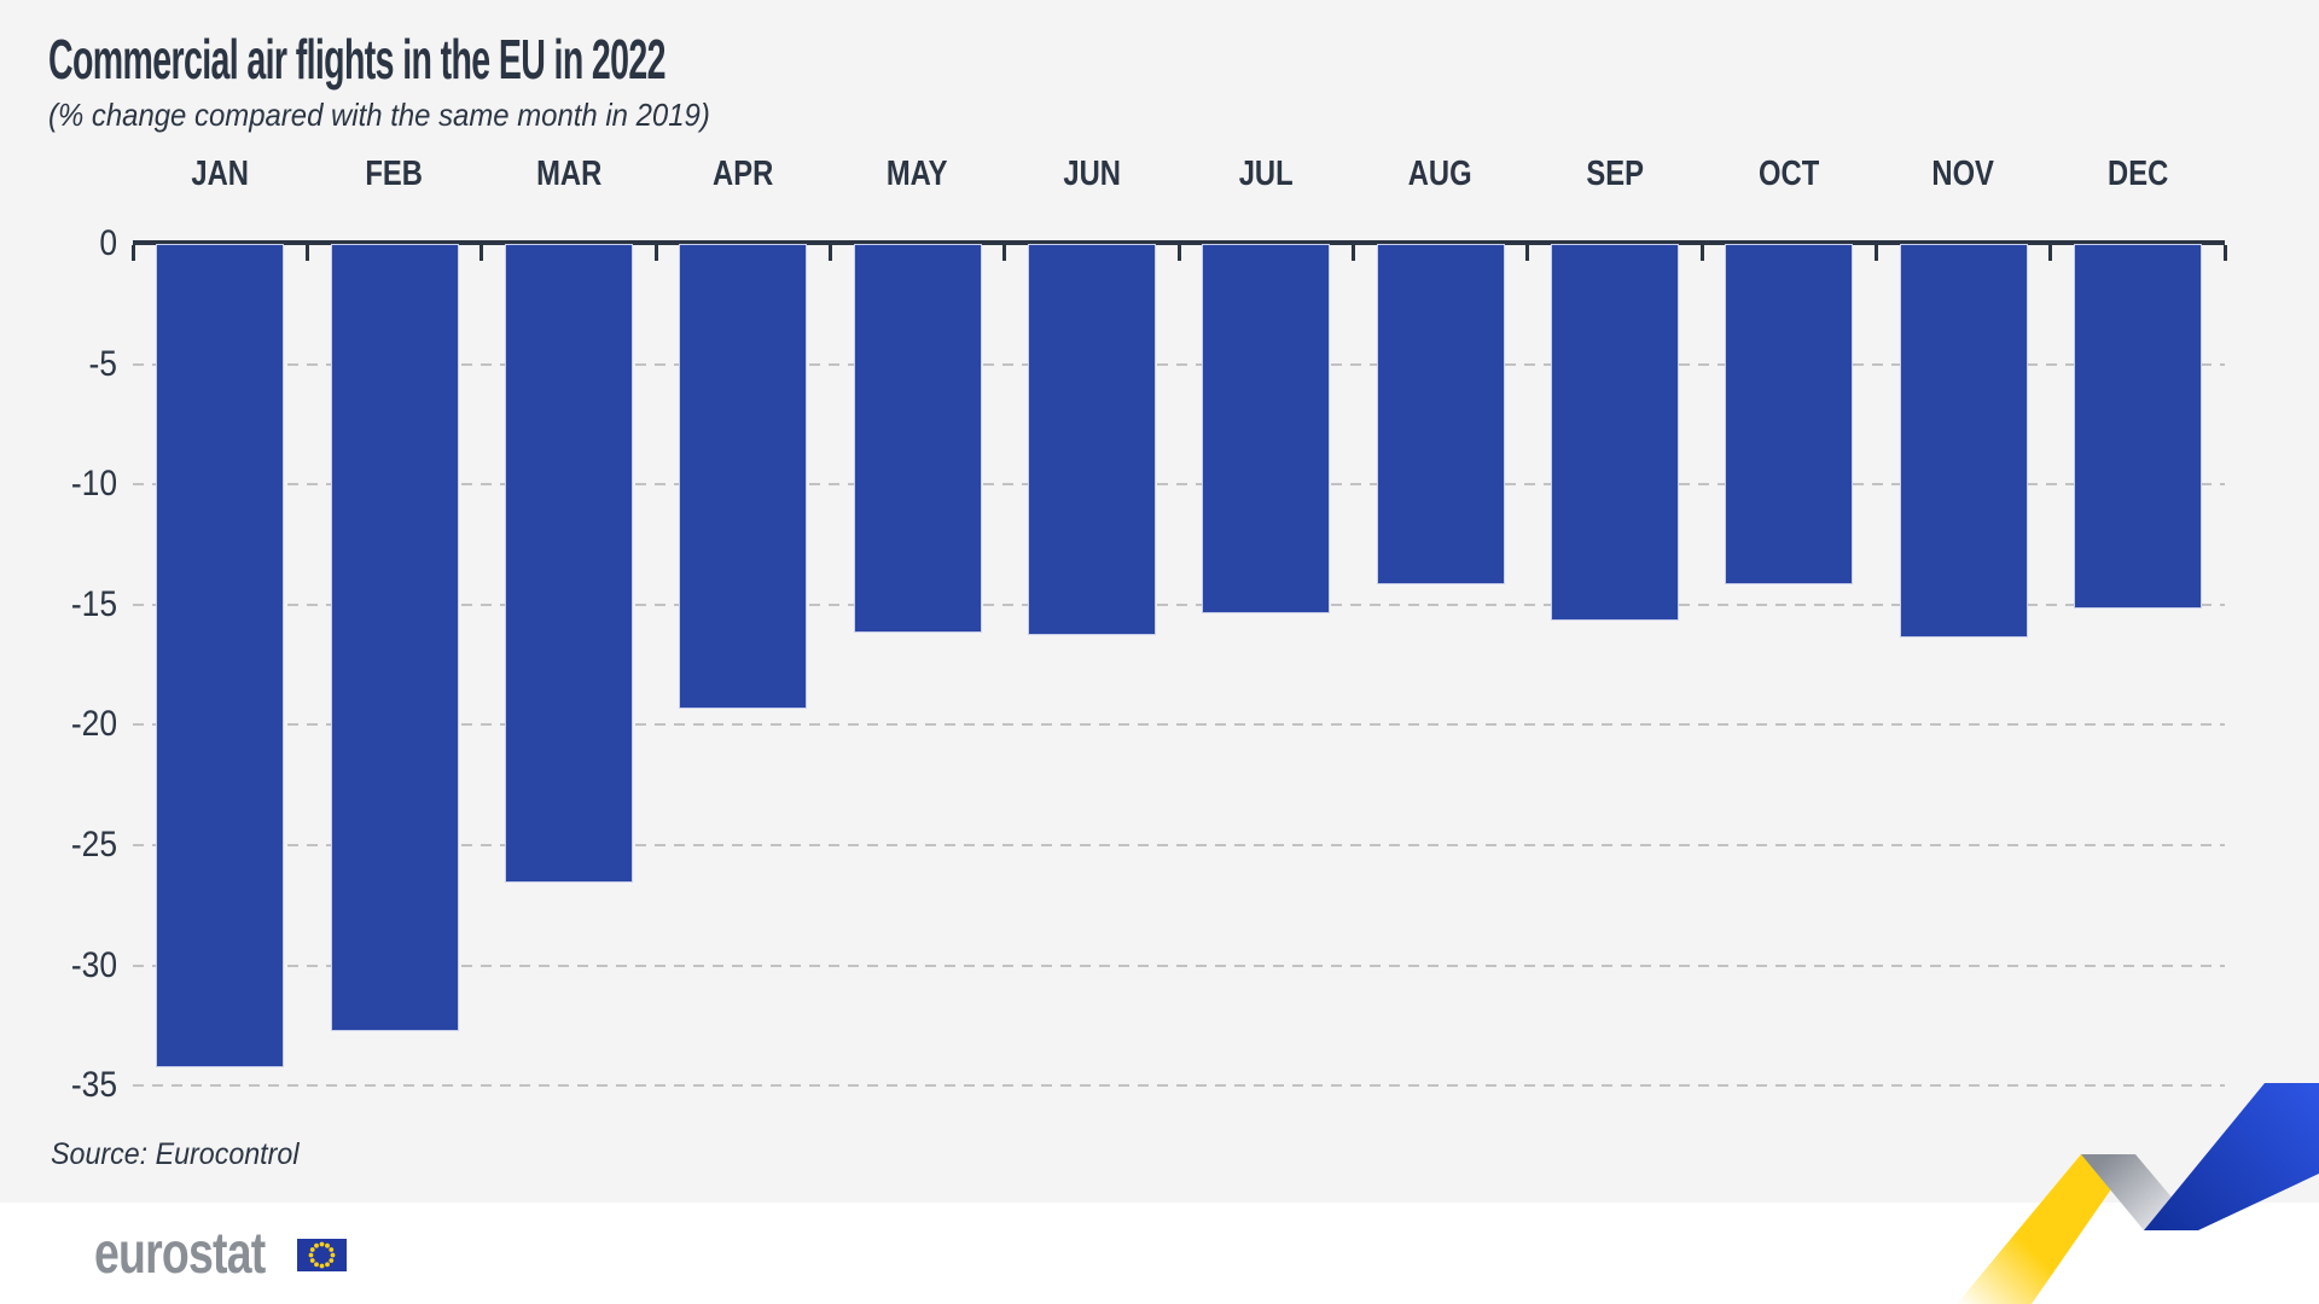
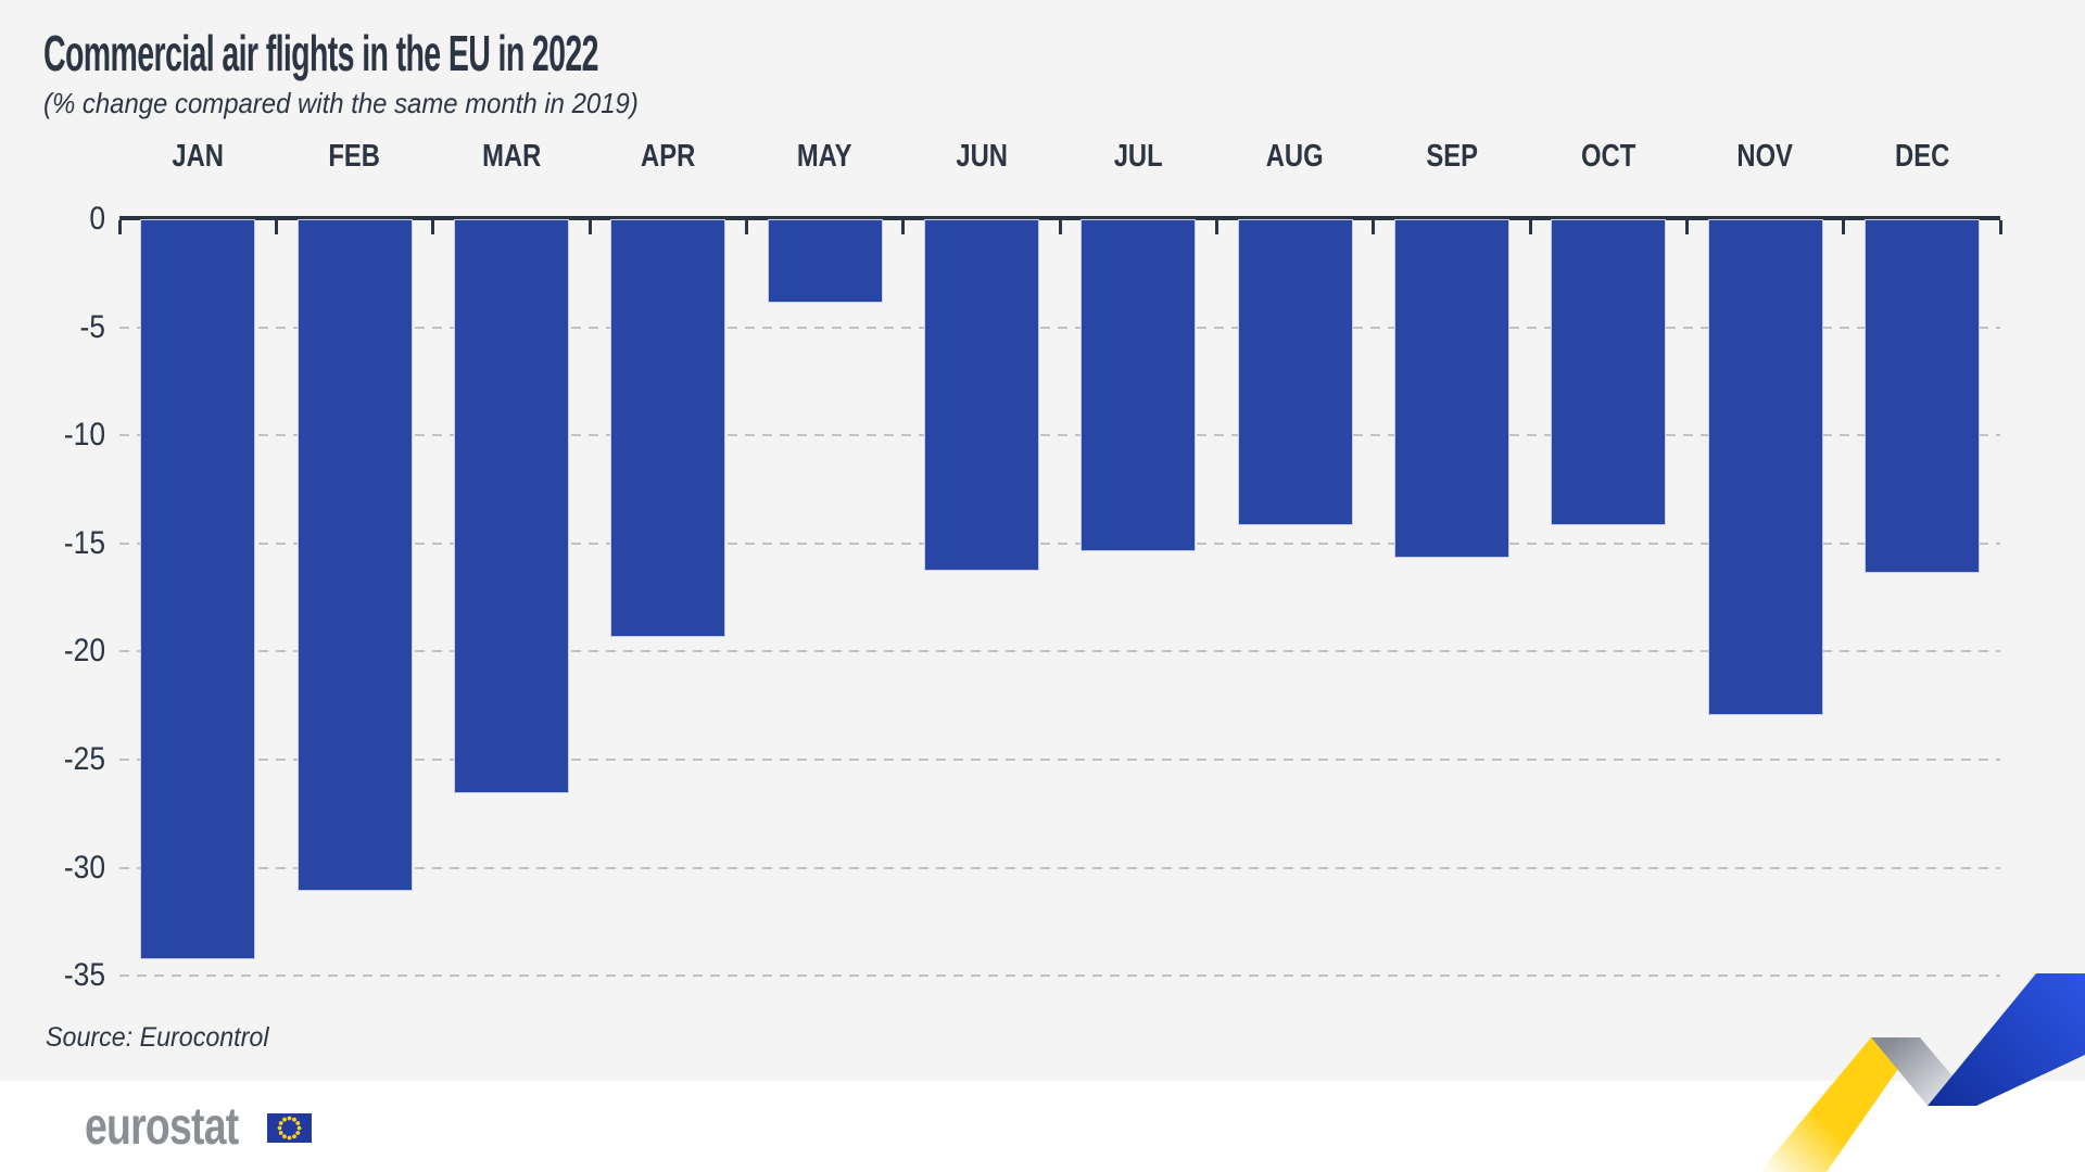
FEB: -32.7 -> -31.0
MAY: -16.1 -> -3.8
NOV: -16.3 -> -22.9
DEC: -15.1 -> -16.3
